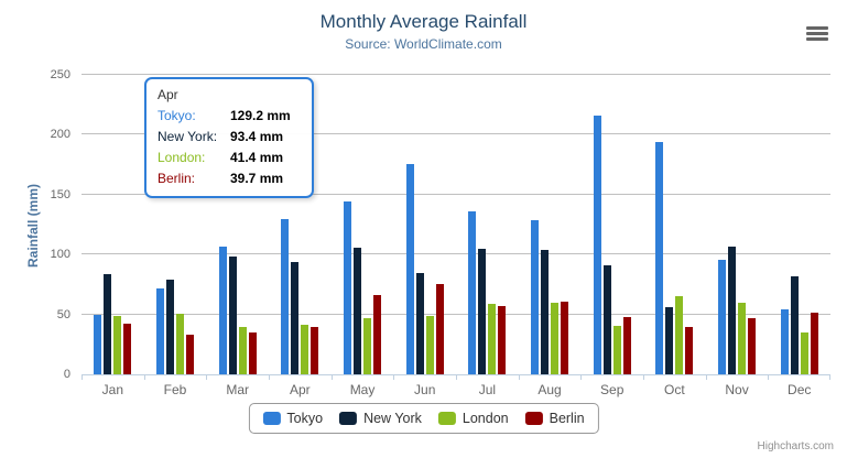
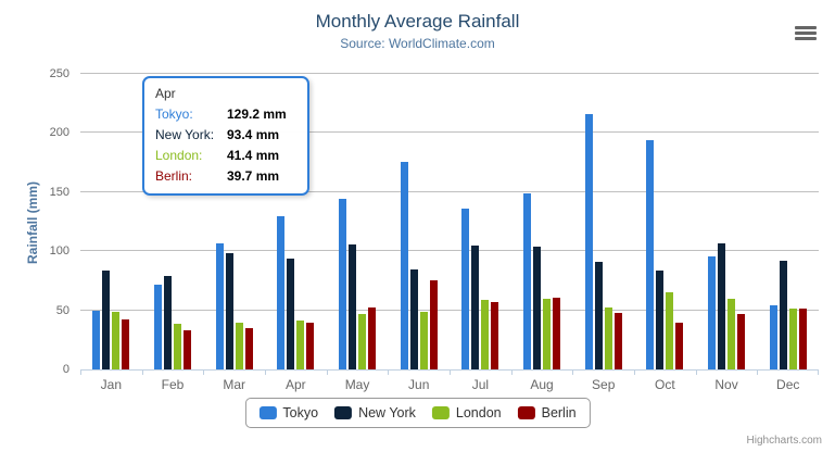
London/Feb: 51 -> 39
Berlin/May: 66 -> 53
Tokyo/Aug: 129 -> 148
London/Sep: 40 -> 52
New York/Oct: 56 -> 84
New York/Dec: 82 -> 92
London/Dec: 35 -> 51
